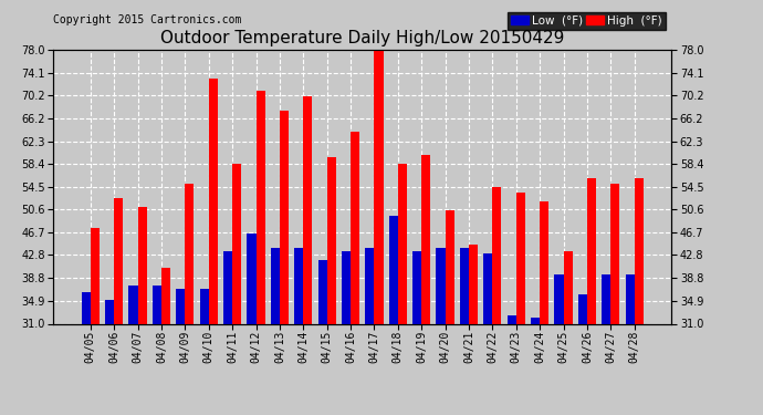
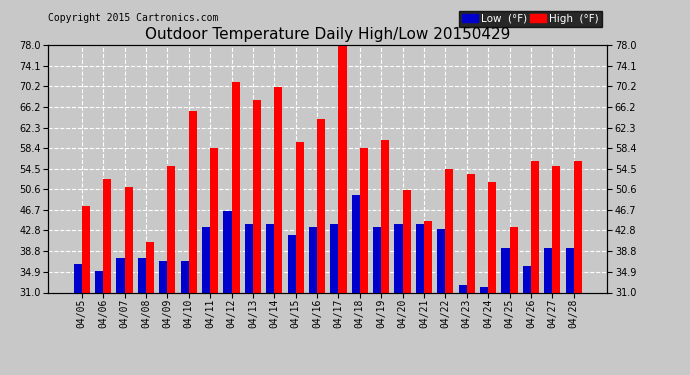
High (°F)/04/10: 73.0 -> 65.5
